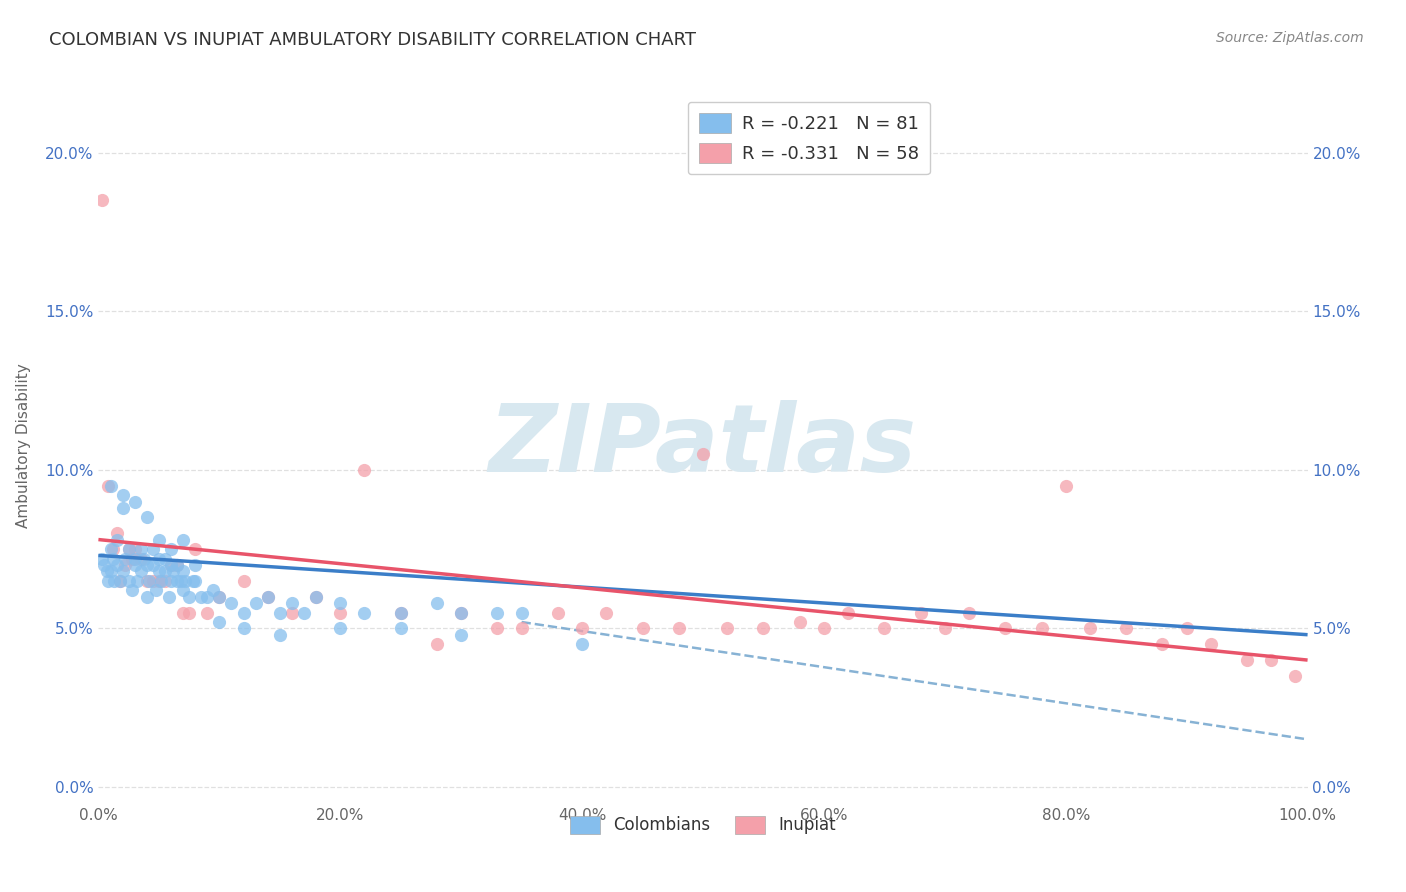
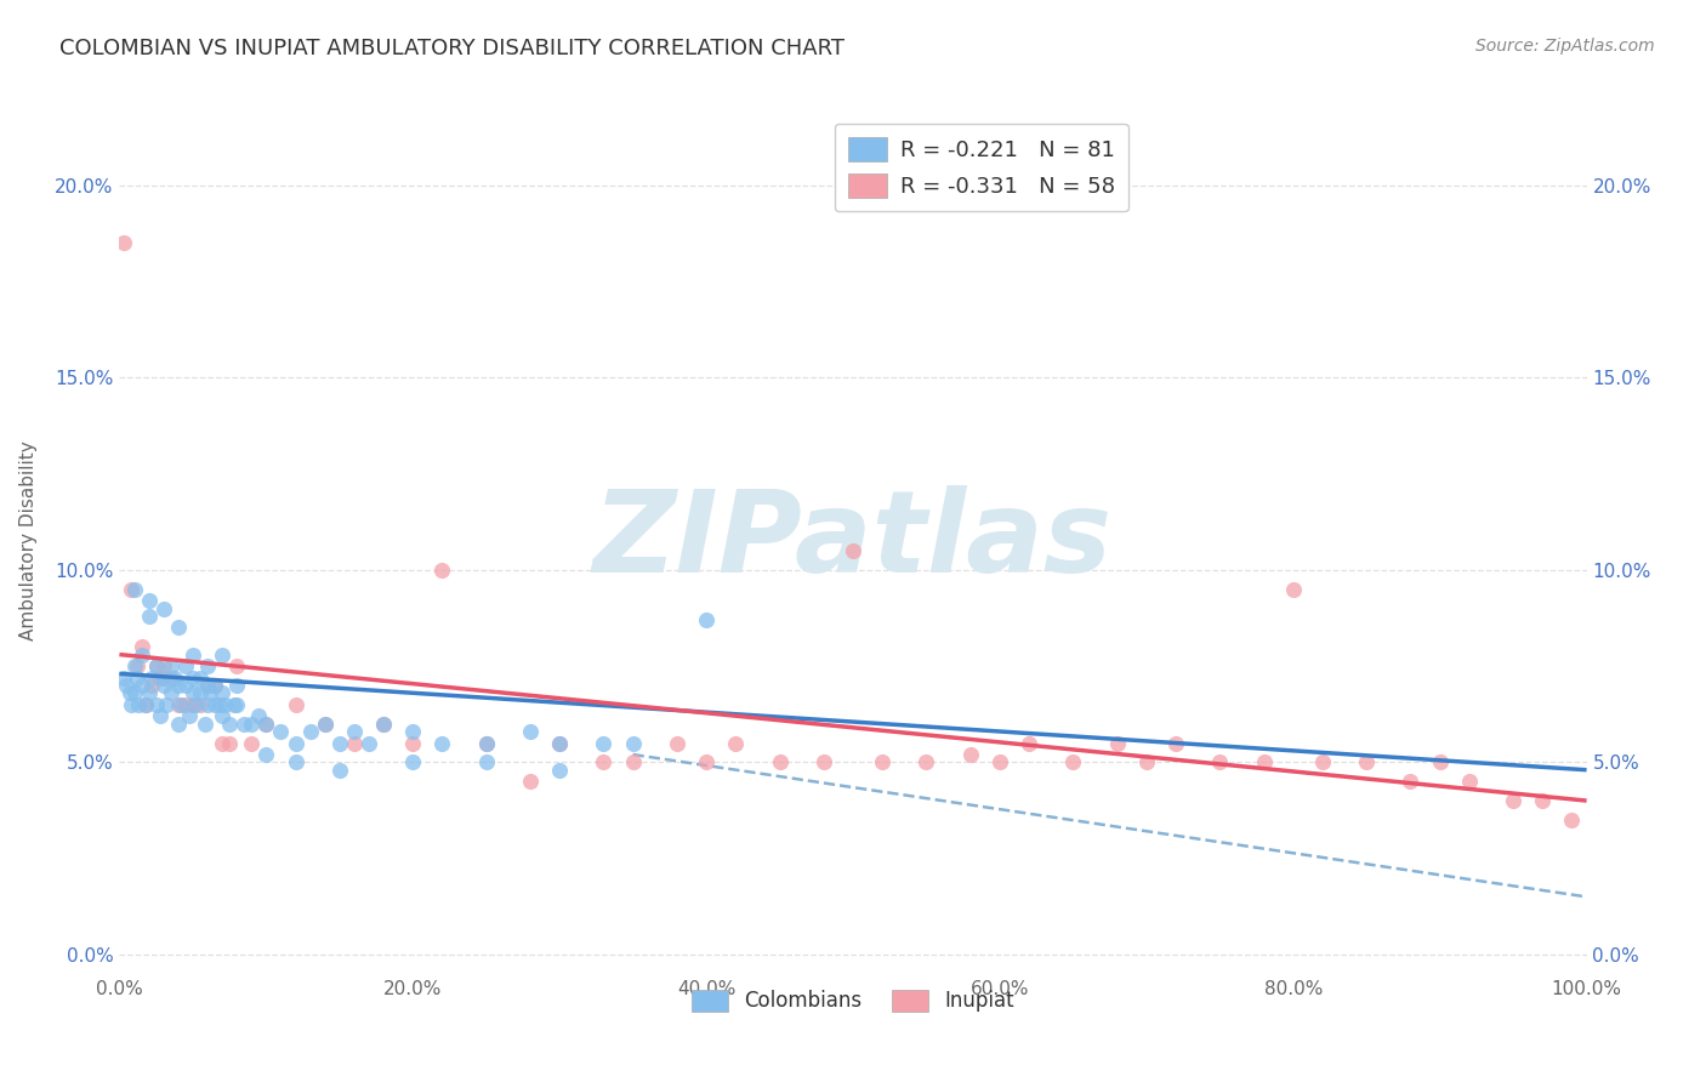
Colombians/40.0%: 4.5% -> 8.7%
